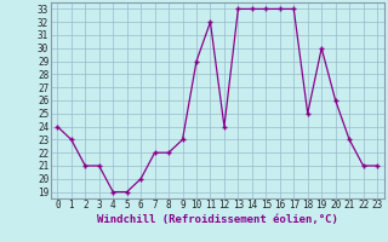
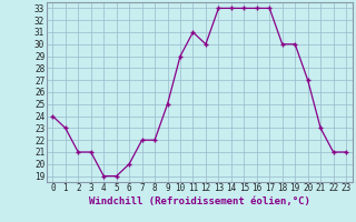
9: 23 -> 25
11: 32 -> 31
12: 24 -> 30
18: 25 -> 30
20: 26 -> 27
